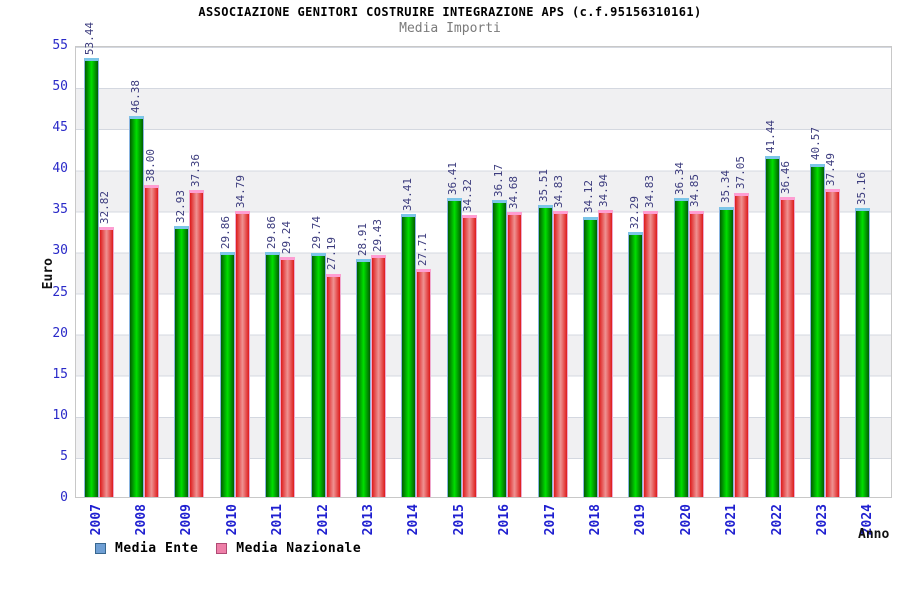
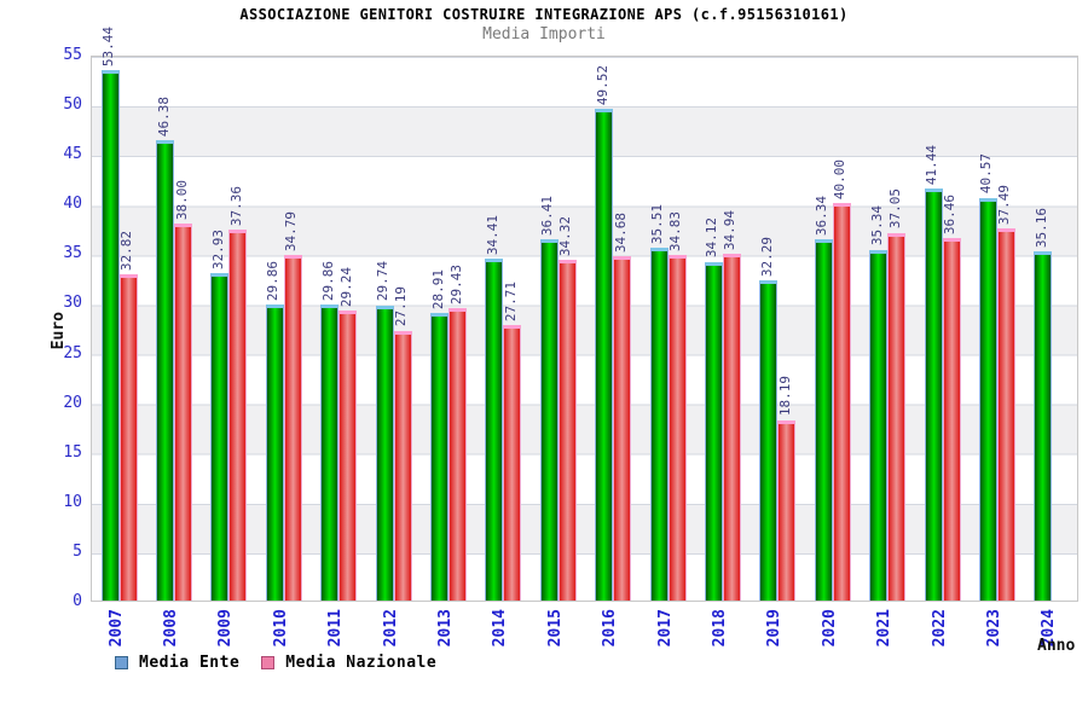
Media Ente/2016: 36.17 -> 49.52
Media Nazionale/2019: 34.83 -> 18.19
Media Nazionale/2020: 34.85 -> 40.00
